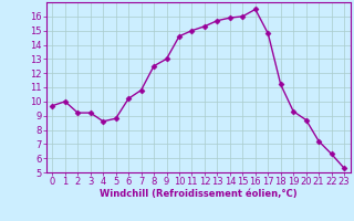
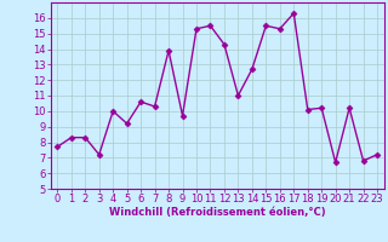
0: 9.7 -> 7.7
1: 10.0 -> 8.3
2: 9.2 -> 8.3
3: 9.2 -> 7.2
4: 8.6 -> 10.0
5: 8.8 -> 9.2
6: 10.2 -> 10.6
7: 10.8 -> 10.3
8: 12.5 -> 13.9
9: 13.0 -> 9.7
10: 14.6 -> 15.3
11: 15.0 -> 15.5
12: 15.3 -> 14.3
13: 15.7 -> 11.0
14: 15.9 -> 12.7
15: 16.0 -> 15.5
16: 16.5 -> 15.3
17: 14.8 -> 16.3
18: 11.2 -> 10.1
19: 9.3 -> 10.2
20: 8.7 -> 6.7
21: 7.2 -> 10.2
22: 6.3 -> 6.8
23: 5.3 -> 7.2
